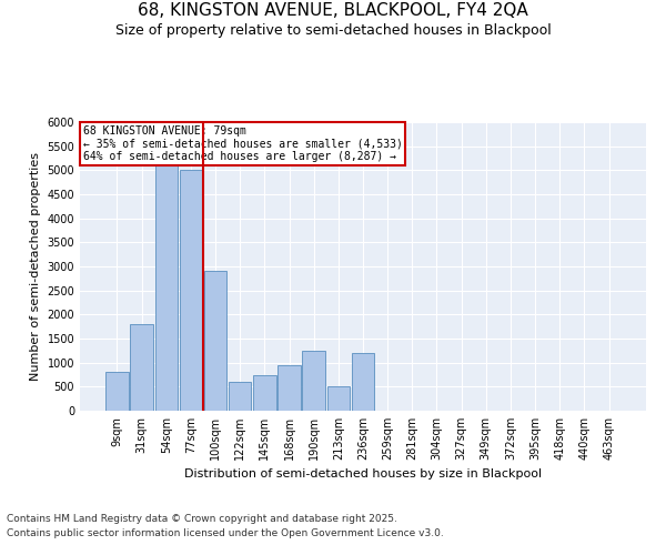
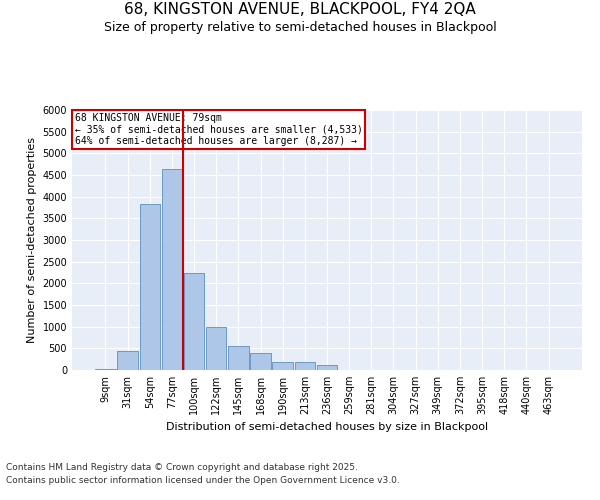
9sqm: 800 -> 30
31sqm: 1800 -> 450
54sqm: 5100 -> 3820
77sqm: 5000 -> 4650
100sqm: 2900 -> 2250
122sqm: 600 -> 1000
145sqm: 750 -> 560
168sqm: 950 -> 400
190sqm: 1250 -> 180
213sqm: 500 -> 180
236sqm: 1200 -> 120
